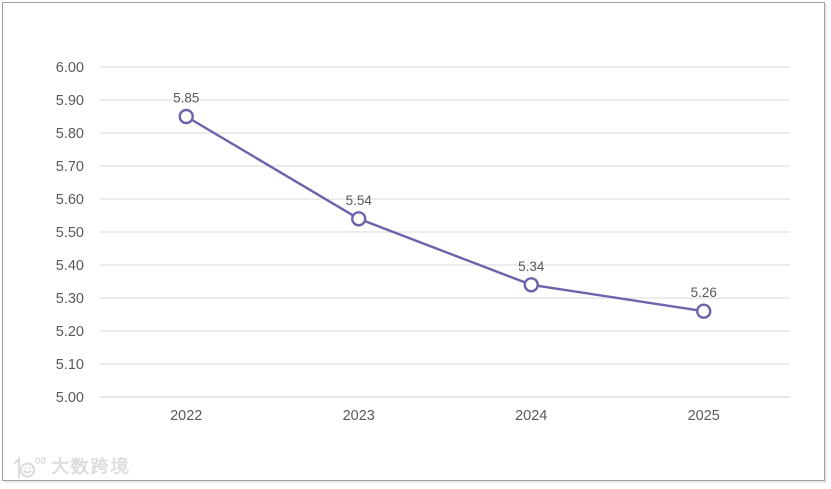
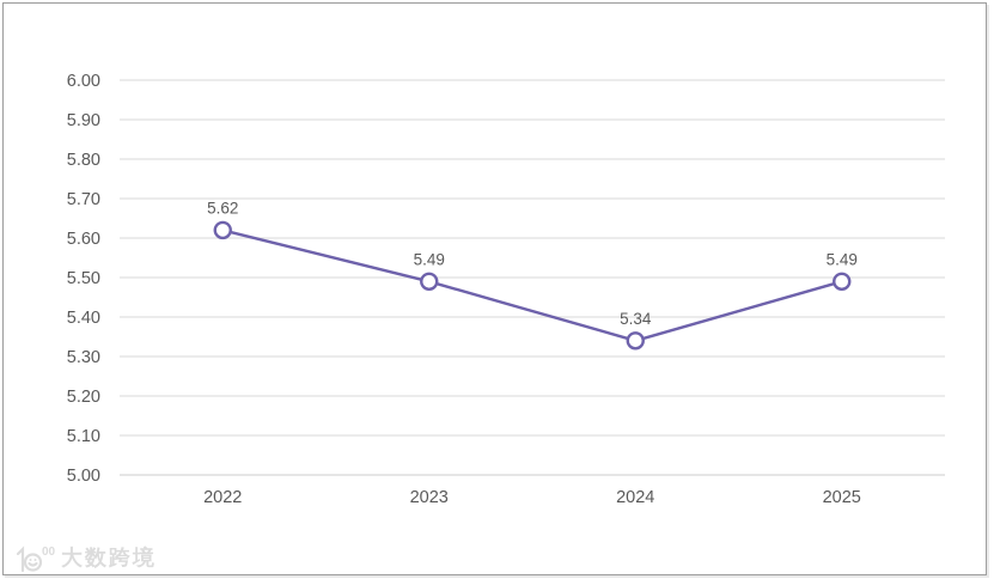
2022: 5.85 -> 5.62
2023: 5.54 -> 5.49
2025: 5.26 -> 5.49
